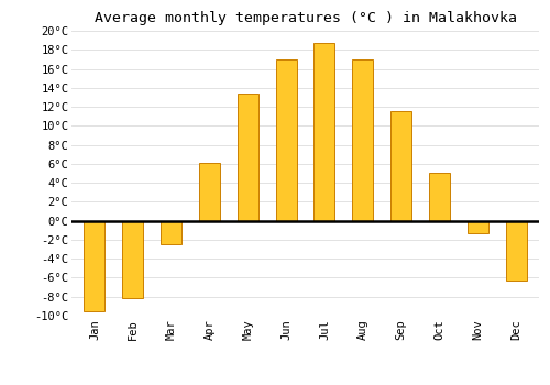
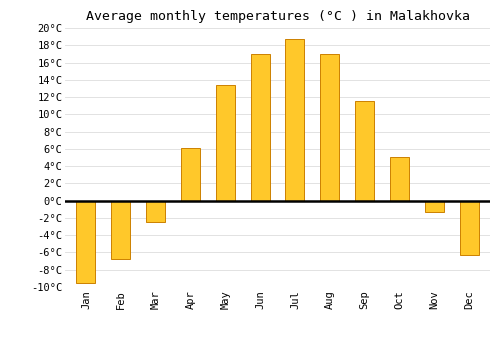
Feb: -8.2°C -> -6.8°C
